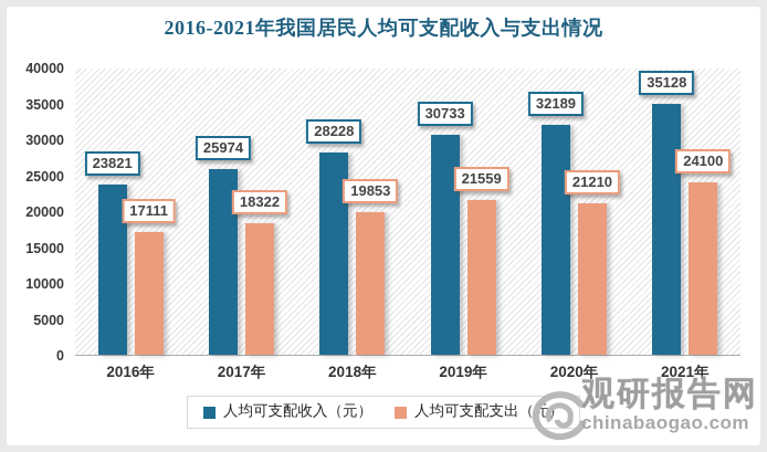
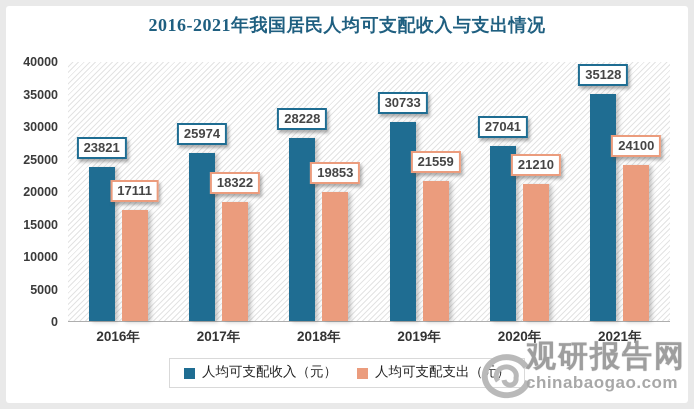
人均可支配收入（元）/2020年: 32189 -> 27041
